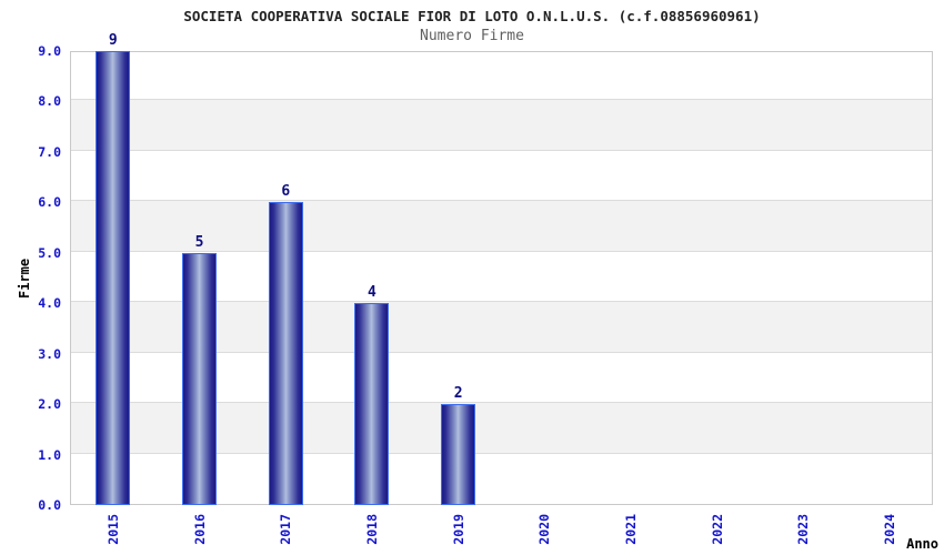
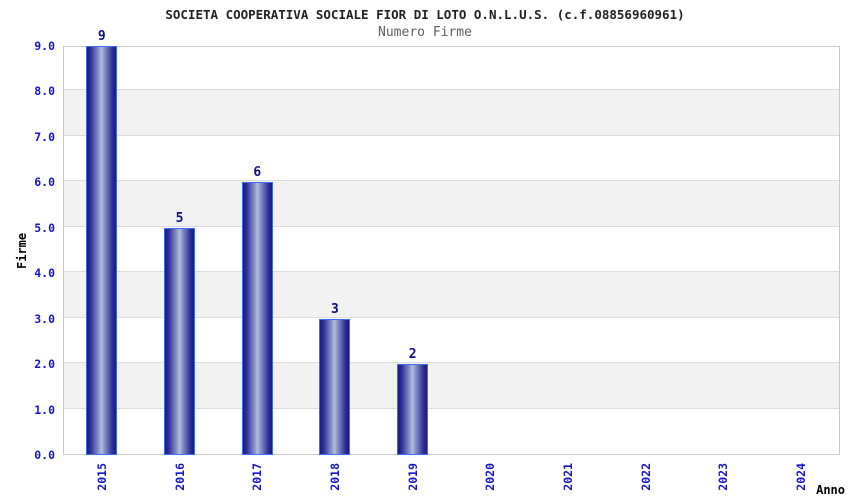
2018: 4 -> 3
